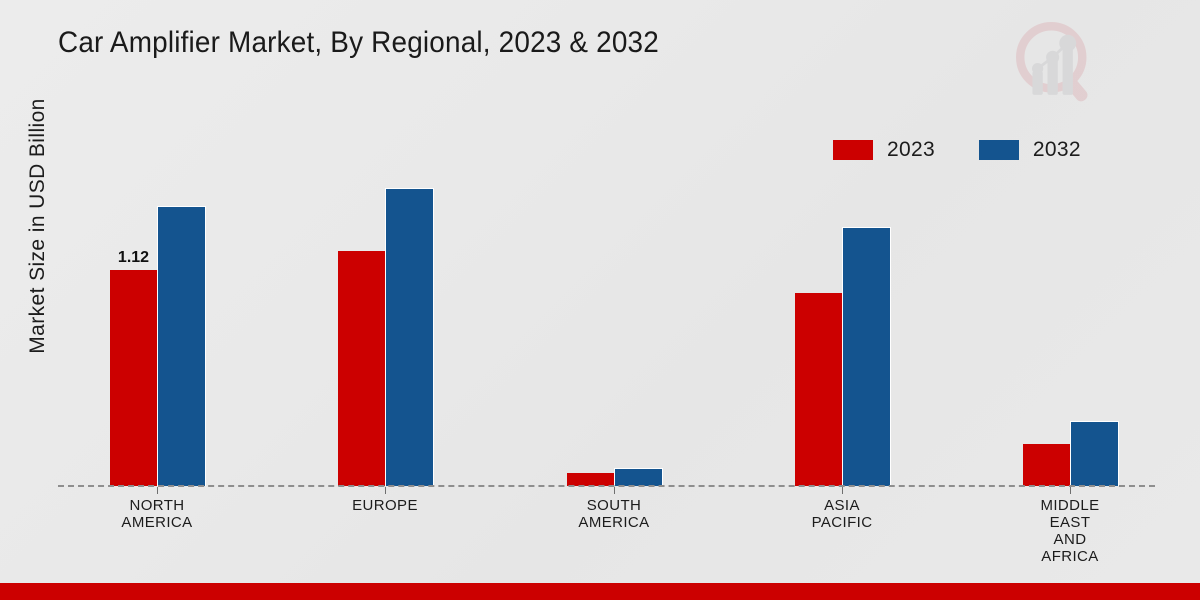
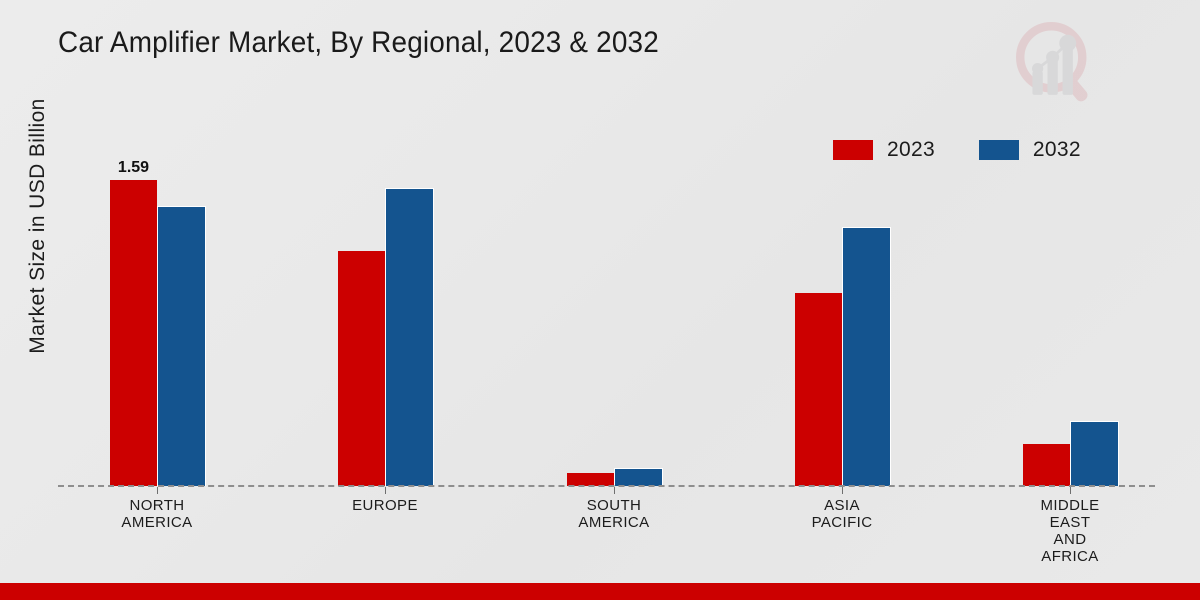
2023/NORTH AMERICA: 1.12 -> 1.59
